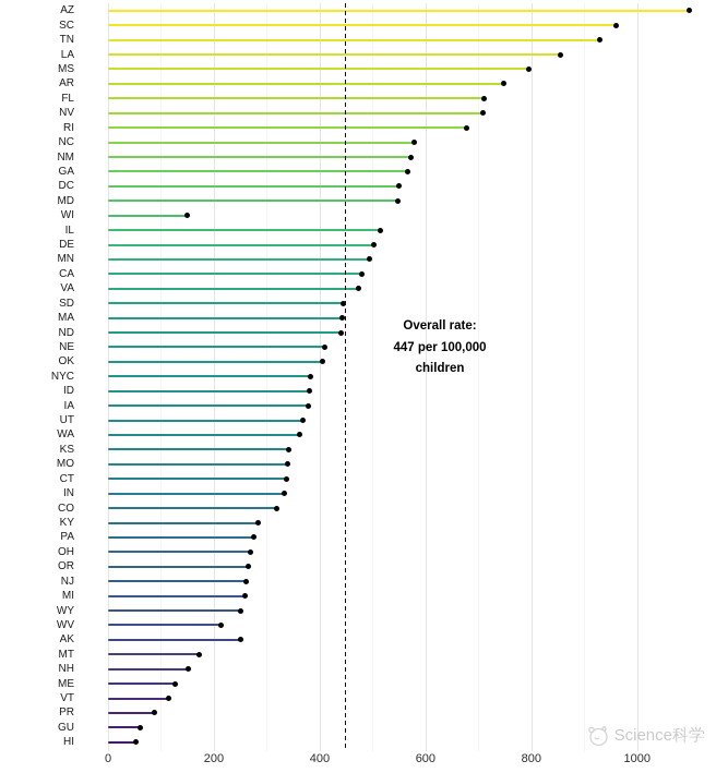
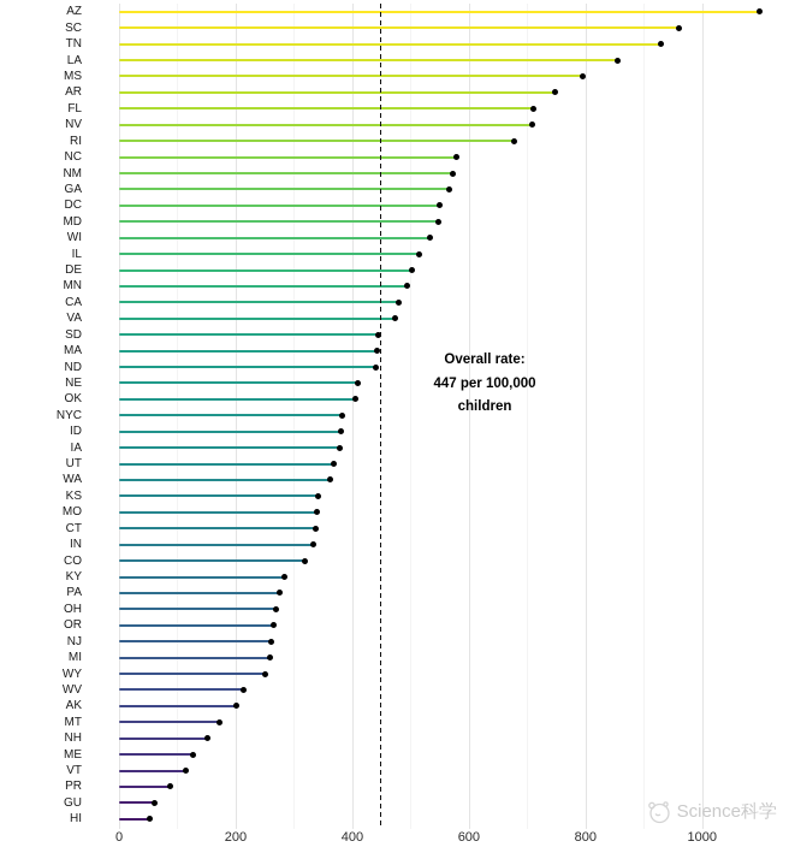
WI: 150 -> 530
AK: 250 -> 200
